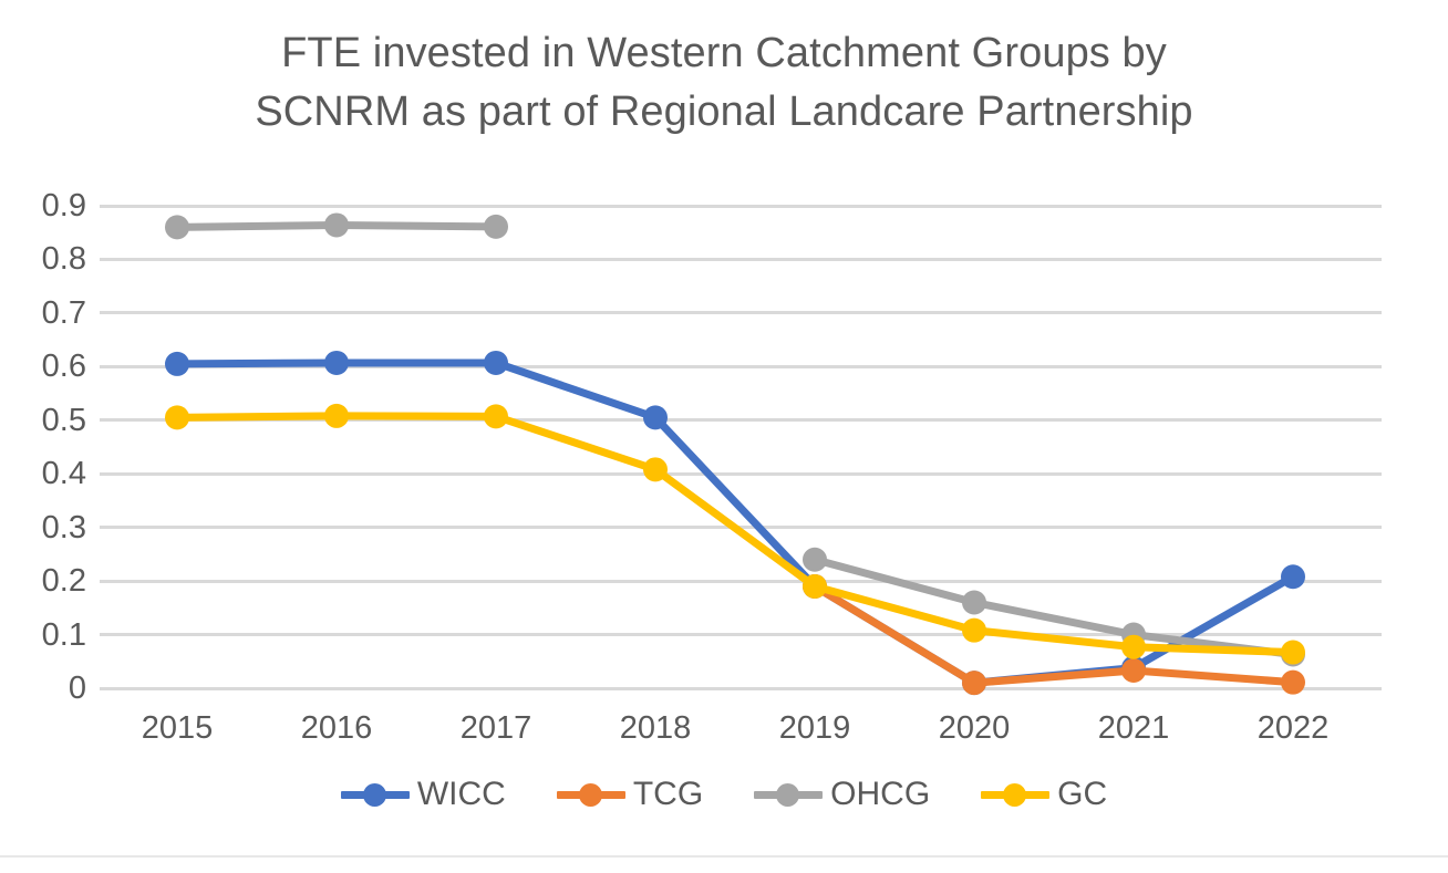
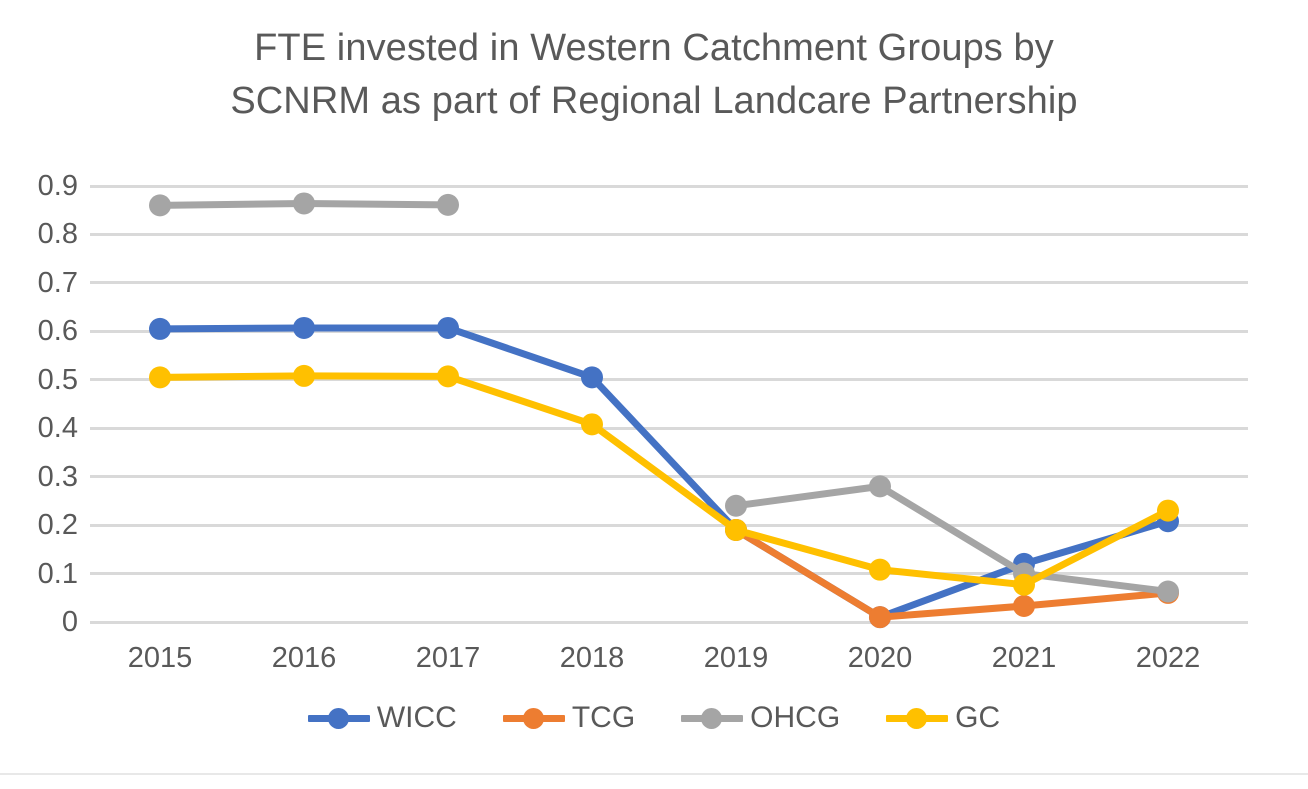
OHCG/2020: 0.16 -> 0.28
WICC/2021: 0.04 -> 0.12
TCG/2022: 0.01 -> 0.06
GC/2022: 0.07 -> 0.23
